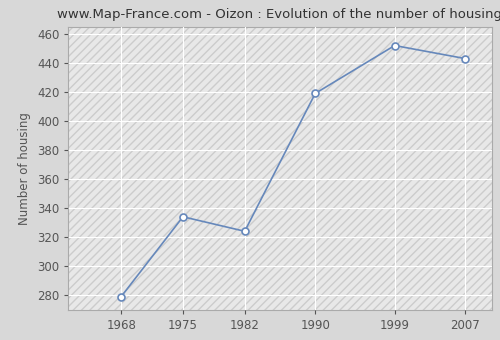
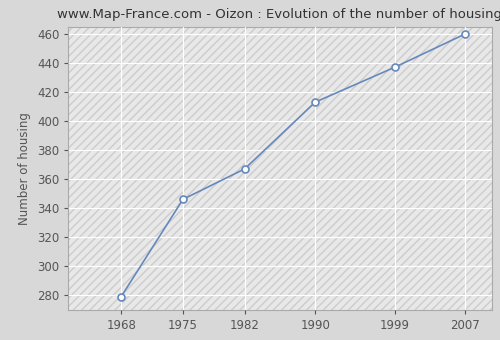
1975: 334 -> 346
1982: 324 -> 367
1990: 419 -> 413
1999: 452 -> 437
2007: 443 -> 460
